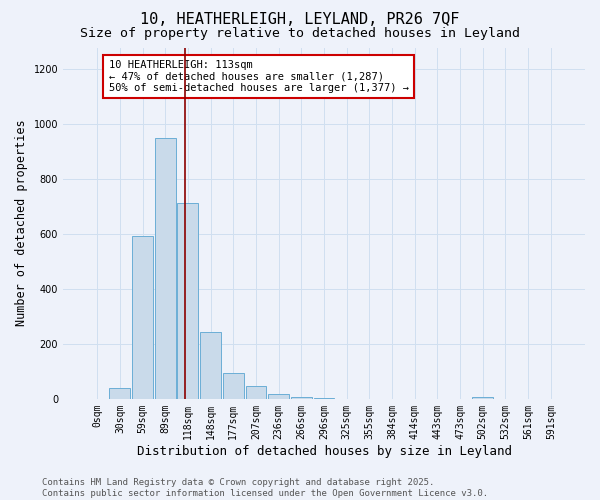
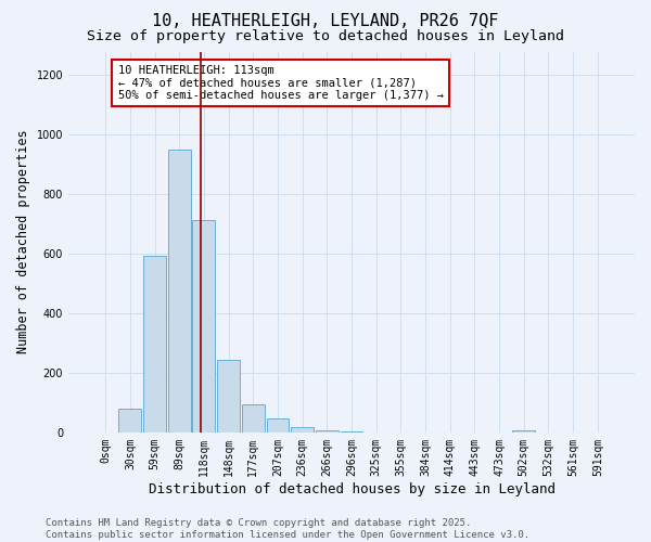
30sqm: 40 -> 80
